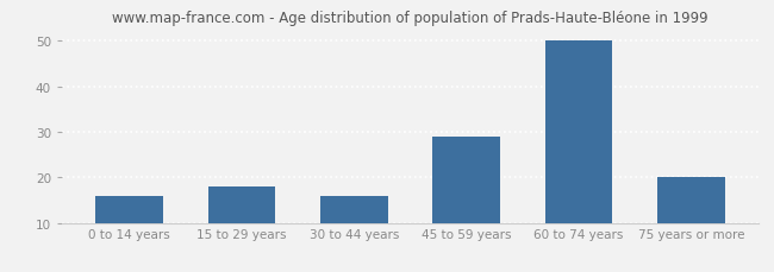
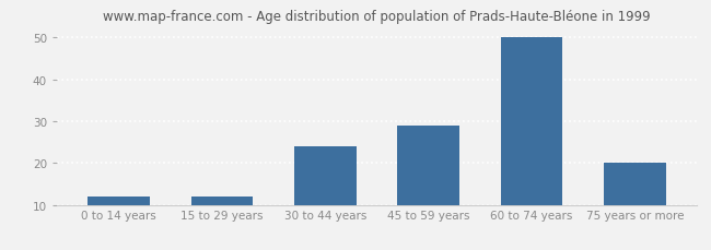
0 to 14 years: 16 -> 12
15 to 29 years: 18 -> 12
30 to 44 years: 16 -> 24
